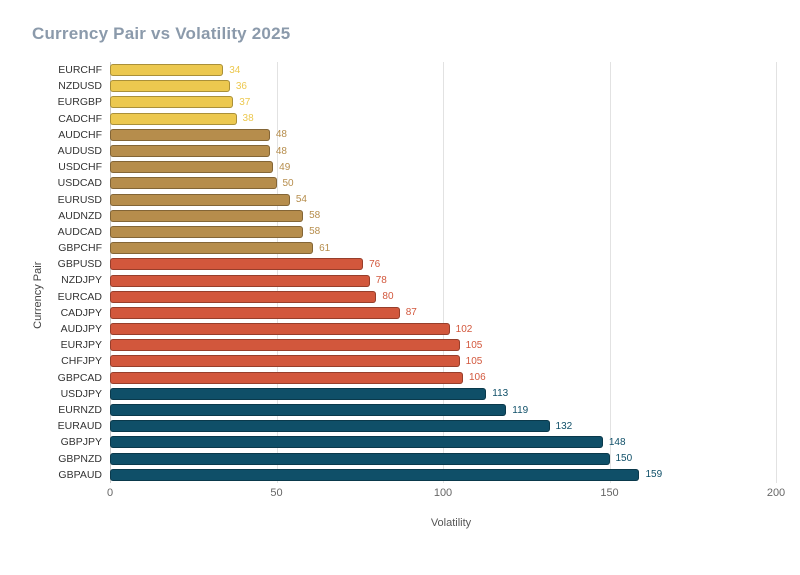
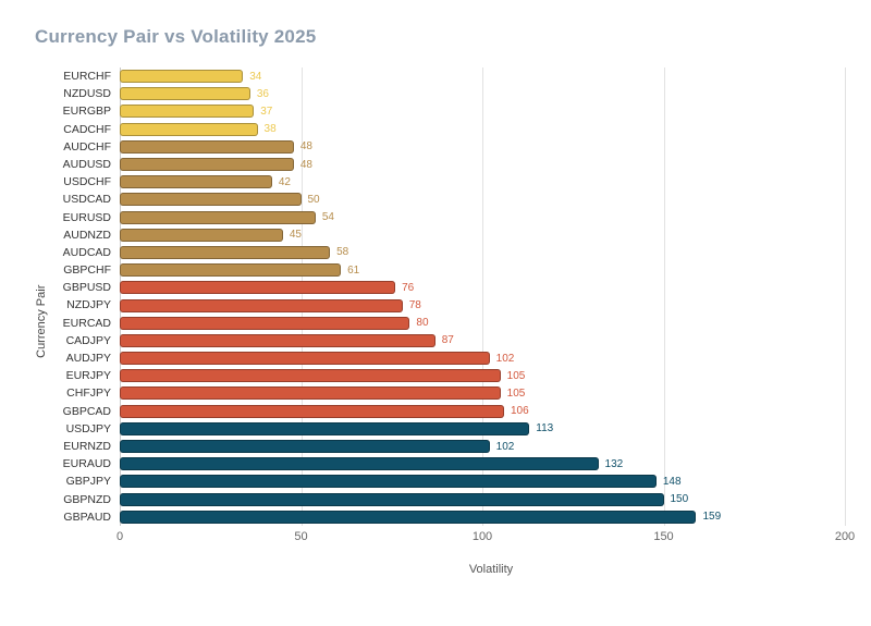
USDCHF: 49 -> 42
AUDNZD: 58 -> 45
EURNZD: 119 -> 102
